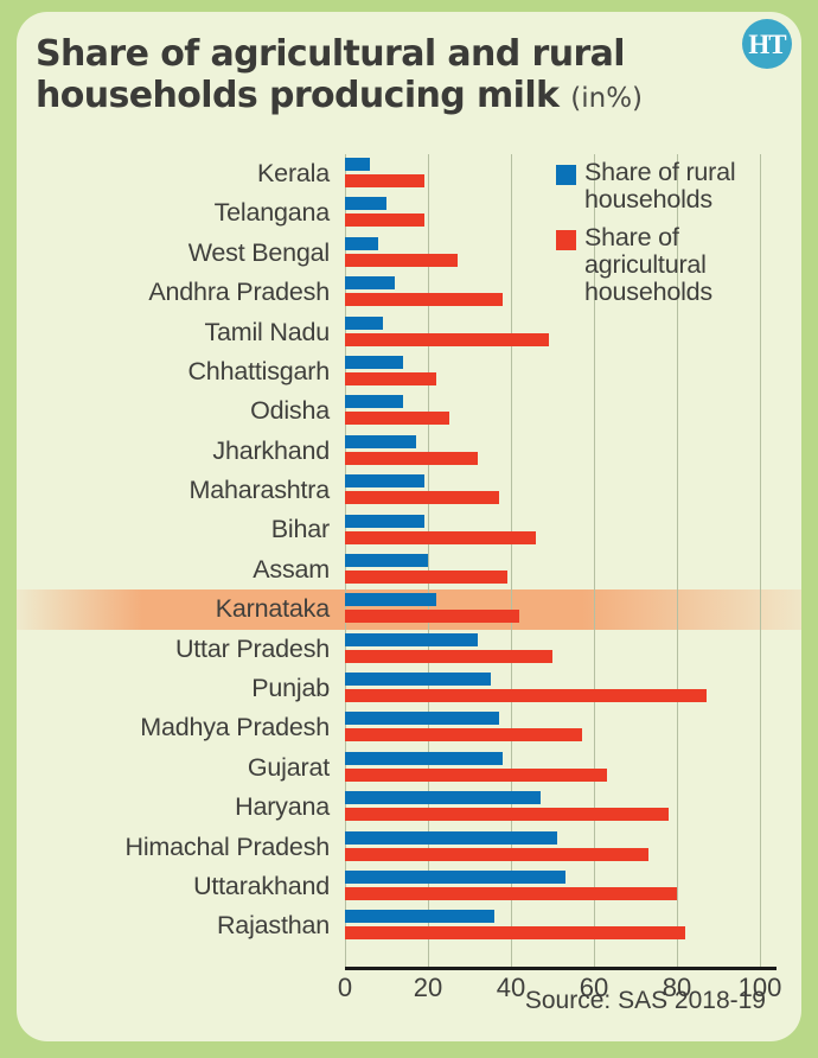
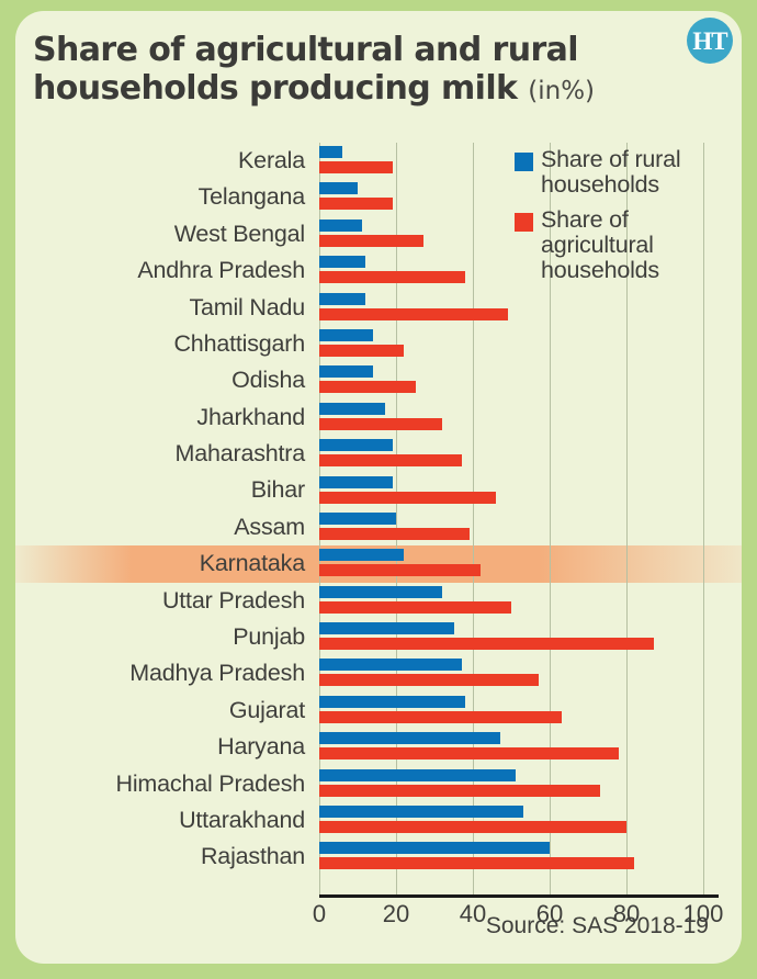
Share of rural households/West Bengal: 8 -> 11
Share of rural households/Tamil Nadu: 9 -> 12
Share of rural households/Rajasthan: 36 -> 60
